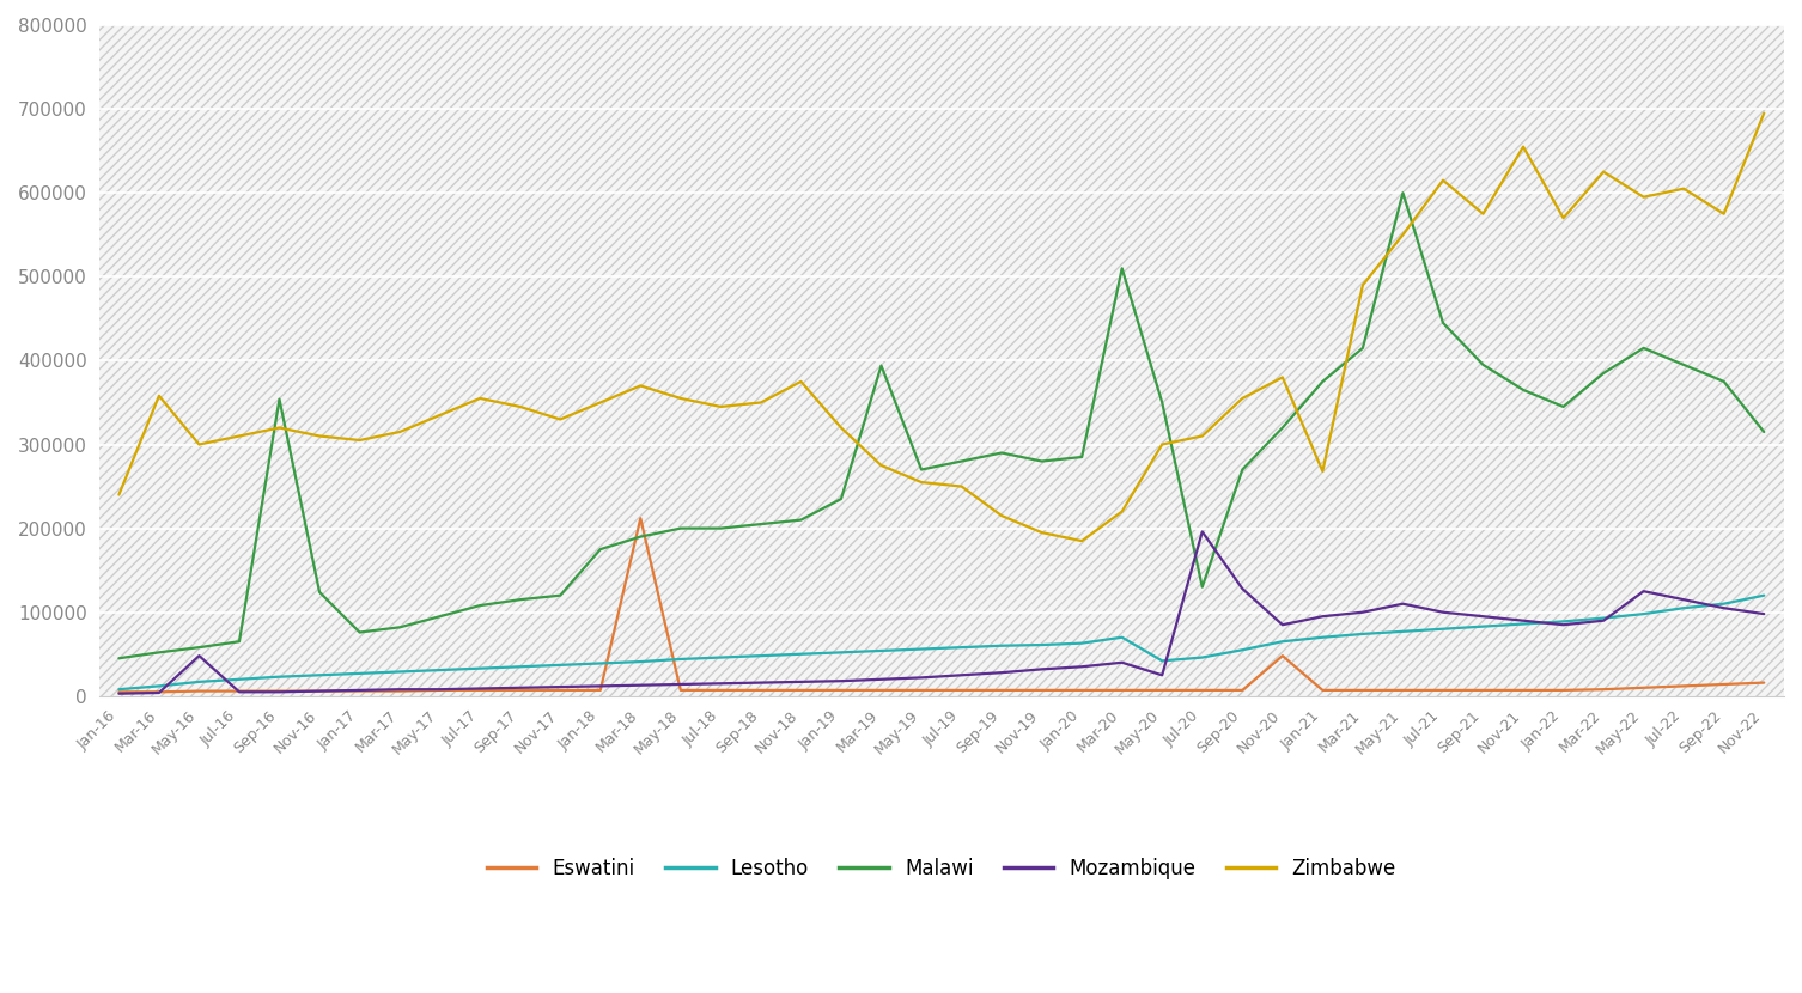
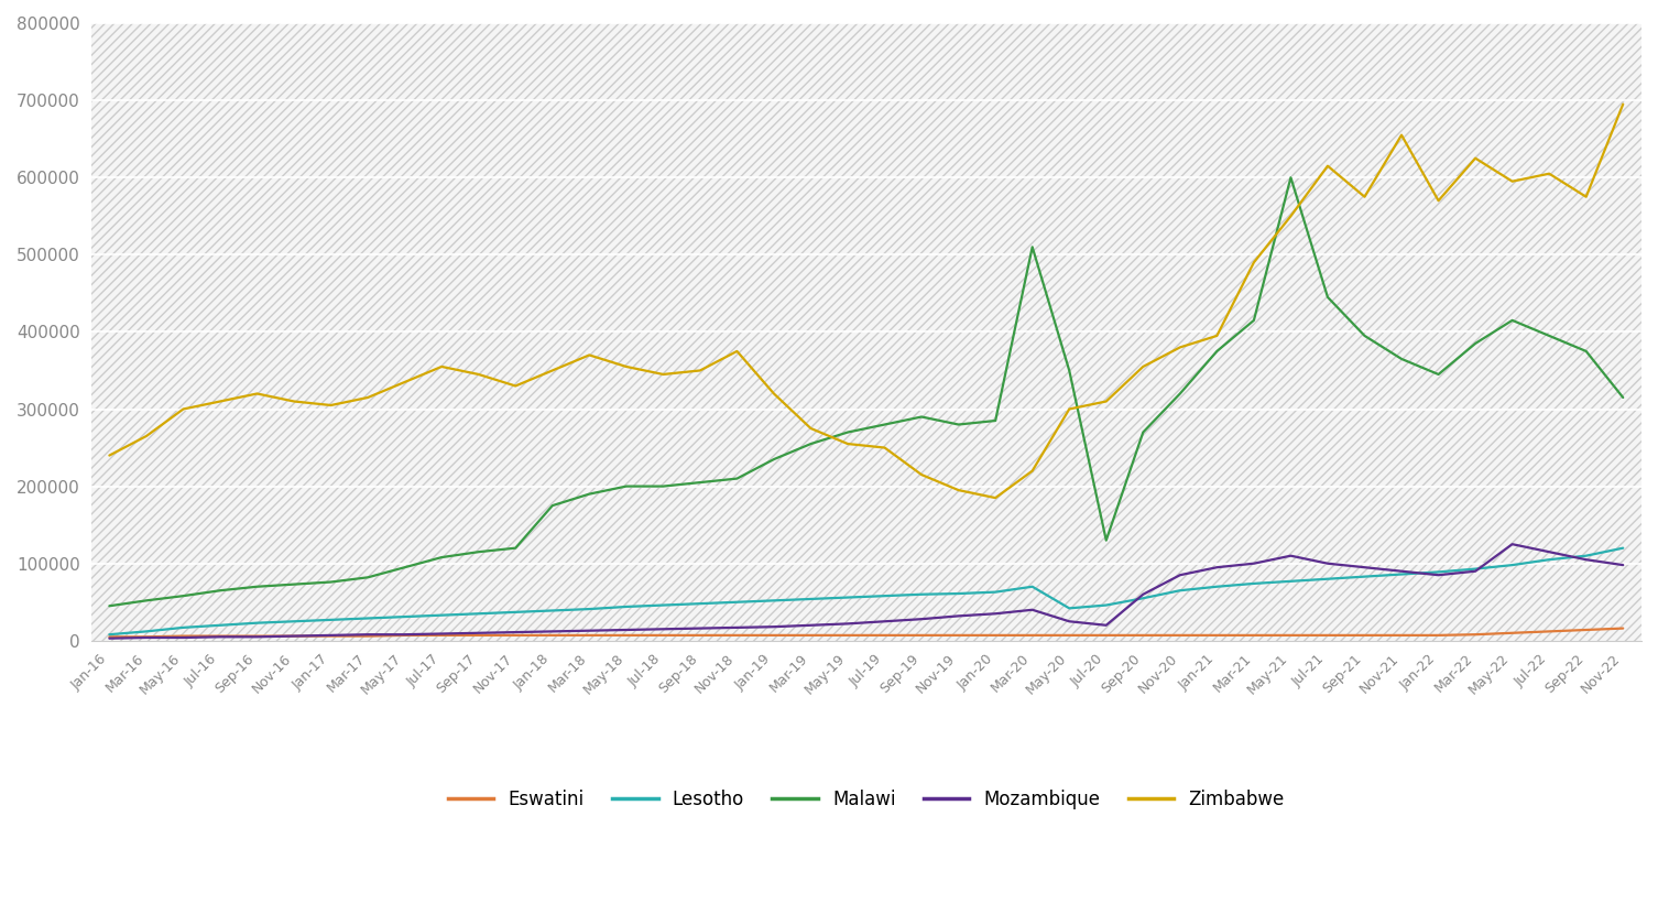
Zimbabwe/Mar-16: 358000 -> 265000
Mozambique/May-16: 48000 -> 4000
Malawi/Sep-16: 354000 -> 70000
Malawi/Nov-16: 124000 -> 73000
Eswatini/Mar-18: 212000 -> 7000
Malawi/Mar-19: 394000 -> 255000
Mozambique/Jul-20: 196000 -> 20000
Mozambique/Sep-20: 128000 -> 60000
Eswatini/Nov-20: 48000 -> 7000
Zimbabwe/Jan-21: 268000 -> 395000
